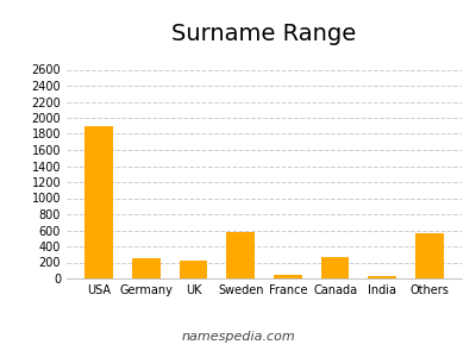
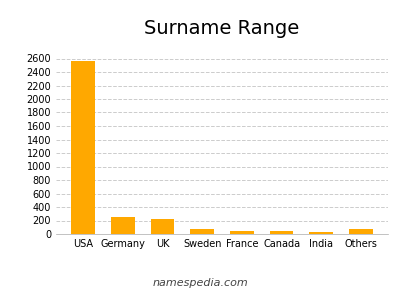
USA: 1900 -> 2570
Sweden: 580 -> 70
Canada: 260 -> 40
Others: 560 -> 80
